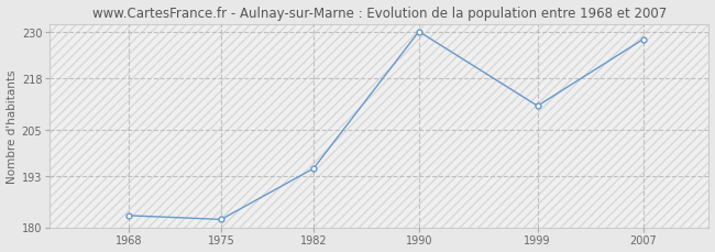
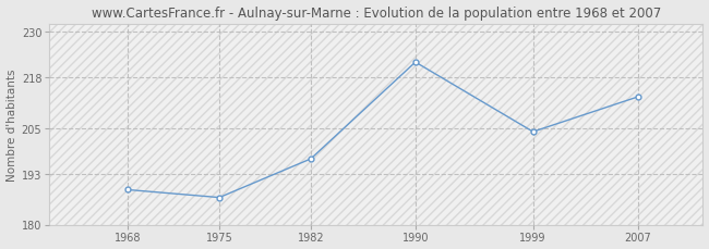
1968: 183 -> 189
1975: 182 -> 187
1982: 195 -> 197
1990: 230 -> 222
1999: 211 -> 204
2007: 228 -> 213
